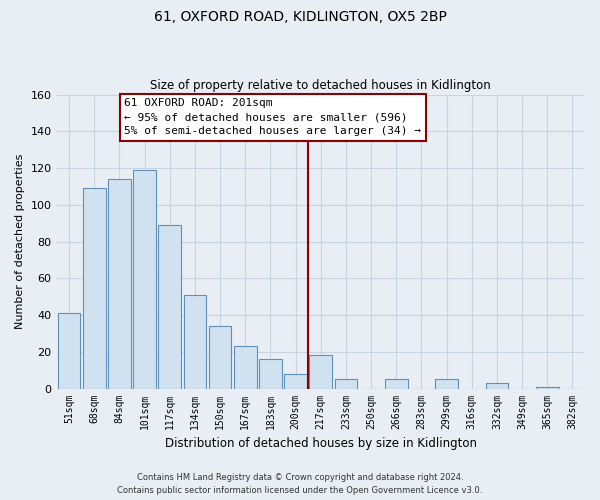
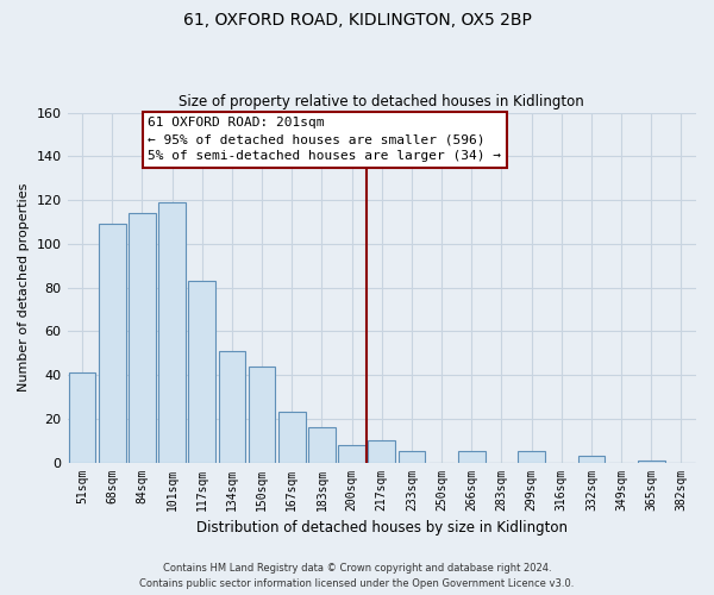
117sqm: 89 -> 83
150sqm: 34 -> 44
217sqm: 18 -> 10
